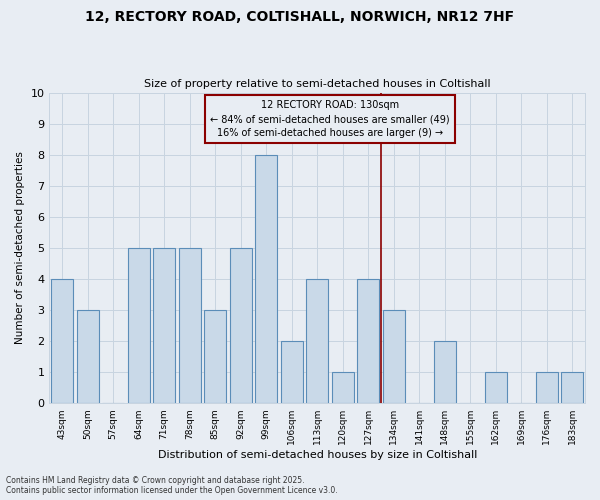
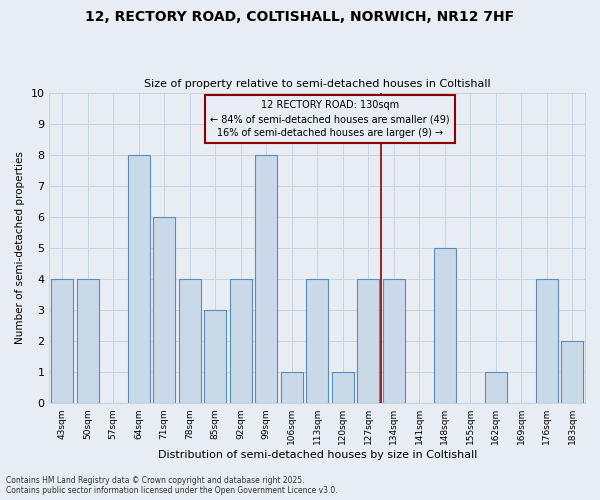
50sqm: 3 -> 4
64sqm: 5 -> 8
71sqm: 5 -> 6
78sqm: 5 -> 4
92sqm: 5 -> 4
106sqm: 2 -> 1
134sqm: 3 -> 4
148sqm: 2 -> 5
176sqm: 1 -> 4
183sqm: 1 -> 2
